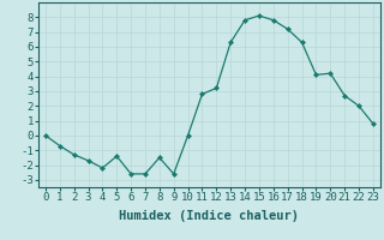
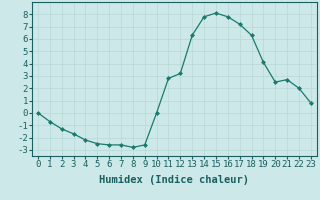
5: -1.4 -> -2.5
8: -1.5 -> -2.8
20: 4.2 -> 2.5
